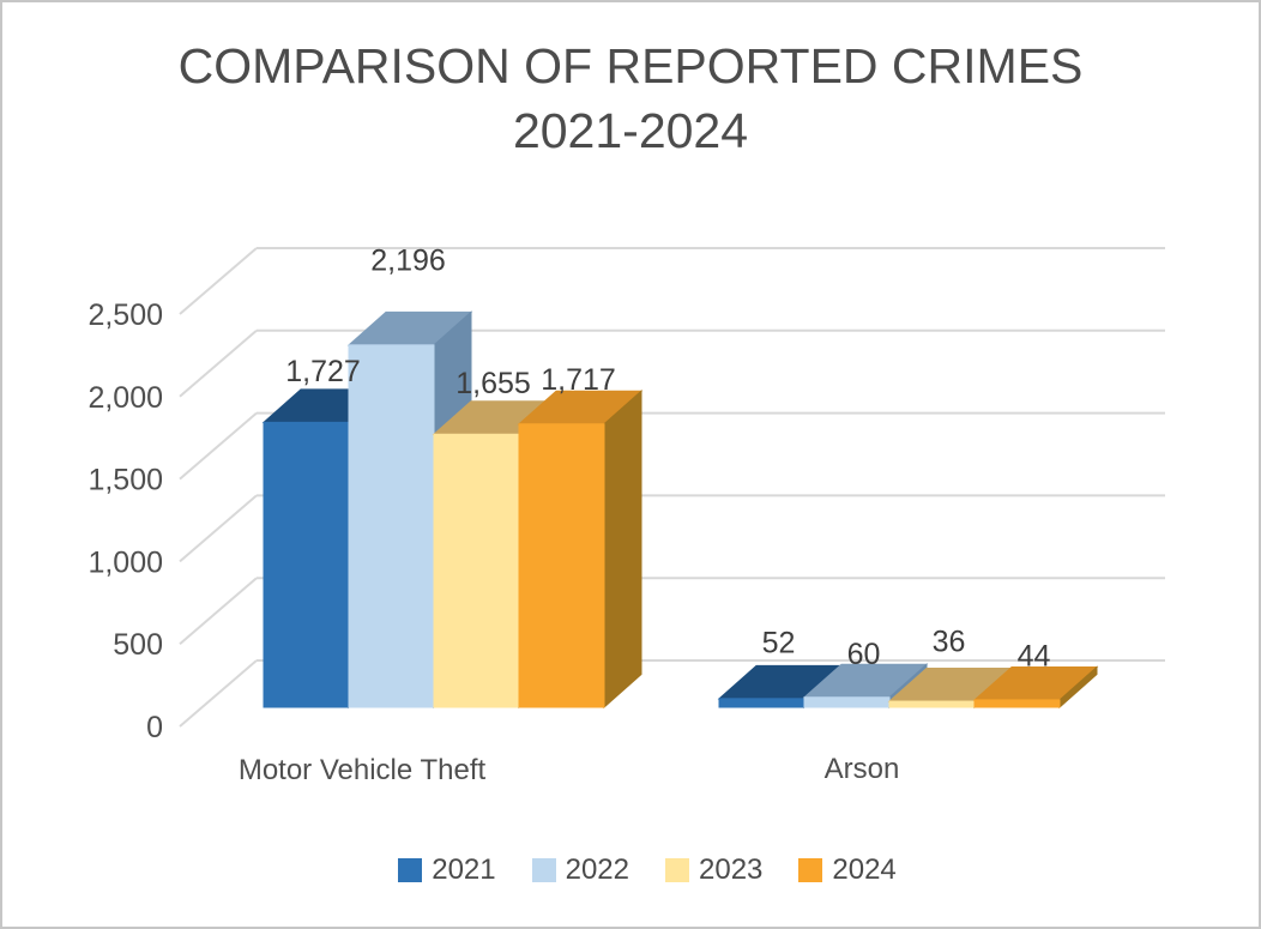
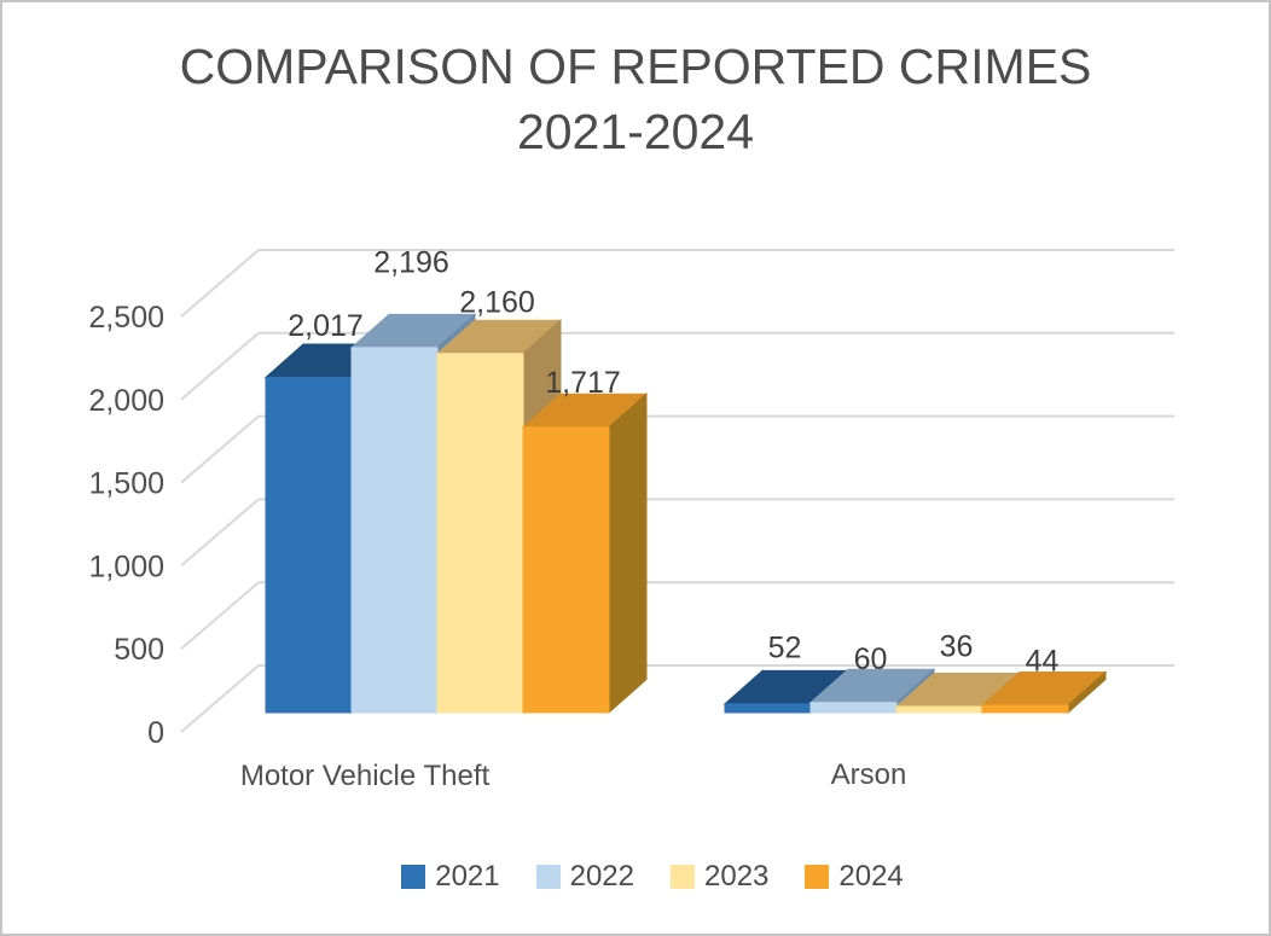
2021/Motor Vehicle Theft: 1,727 -> 2,017
2023/Motor Vehicle Theft: 1,655 -> 2,160
